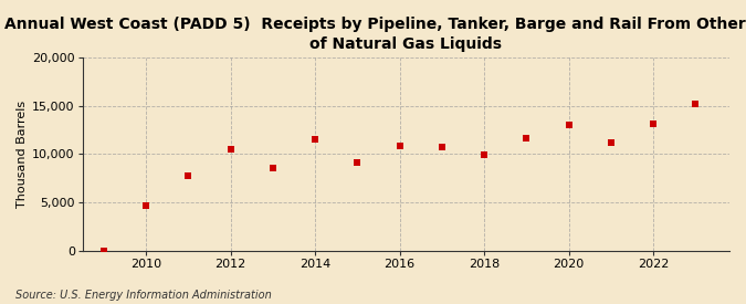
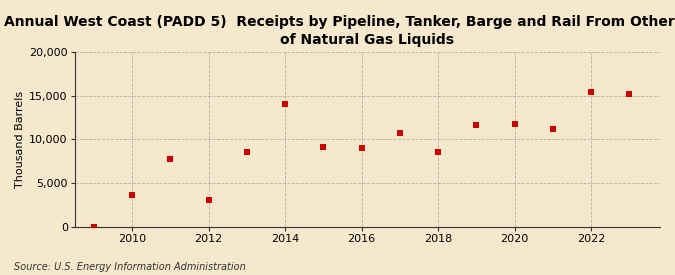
2010: 4,600 -> 3,600
2012: 10,500 -> 3,000
2014: 11,500 -> 14,000
2016: 10,800 -> 9,000
2018: 9,900 -> 8,600
2020: 13,000 -> 11,800
2022: 13,100 -> 15,400
